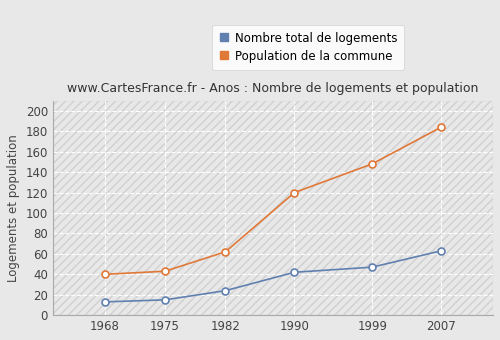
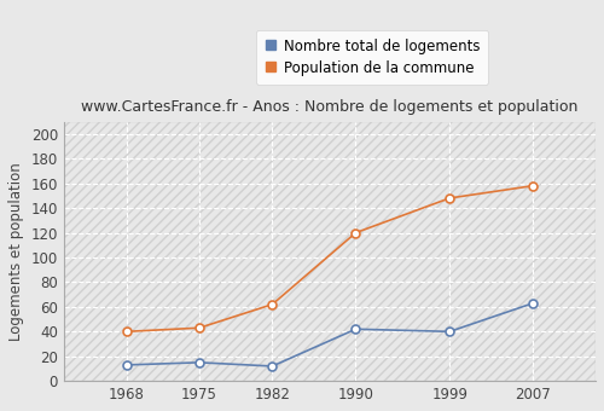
Nombre total de logements/1982: 24 -> 12
Nombre total de logements/1999: 47 -> 40
Population de la commune/2007: 184 -> 158
